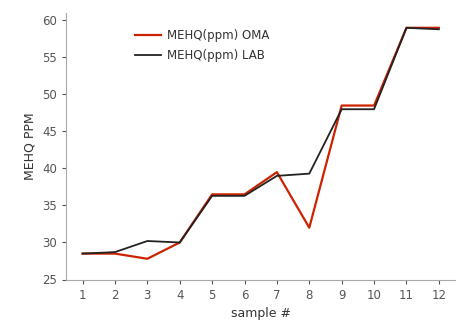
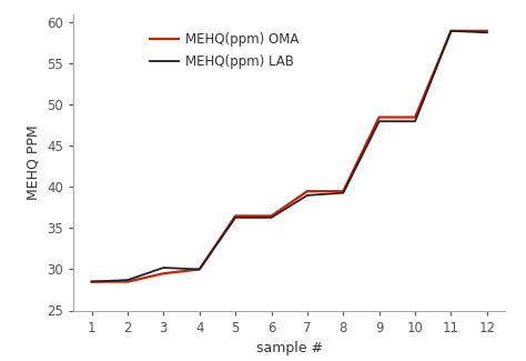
MEHQ(ppm) OMA/3: 27.8 -> 29.5
MEHQ(ppm) OMA/8: 32.0 -> 39.5
